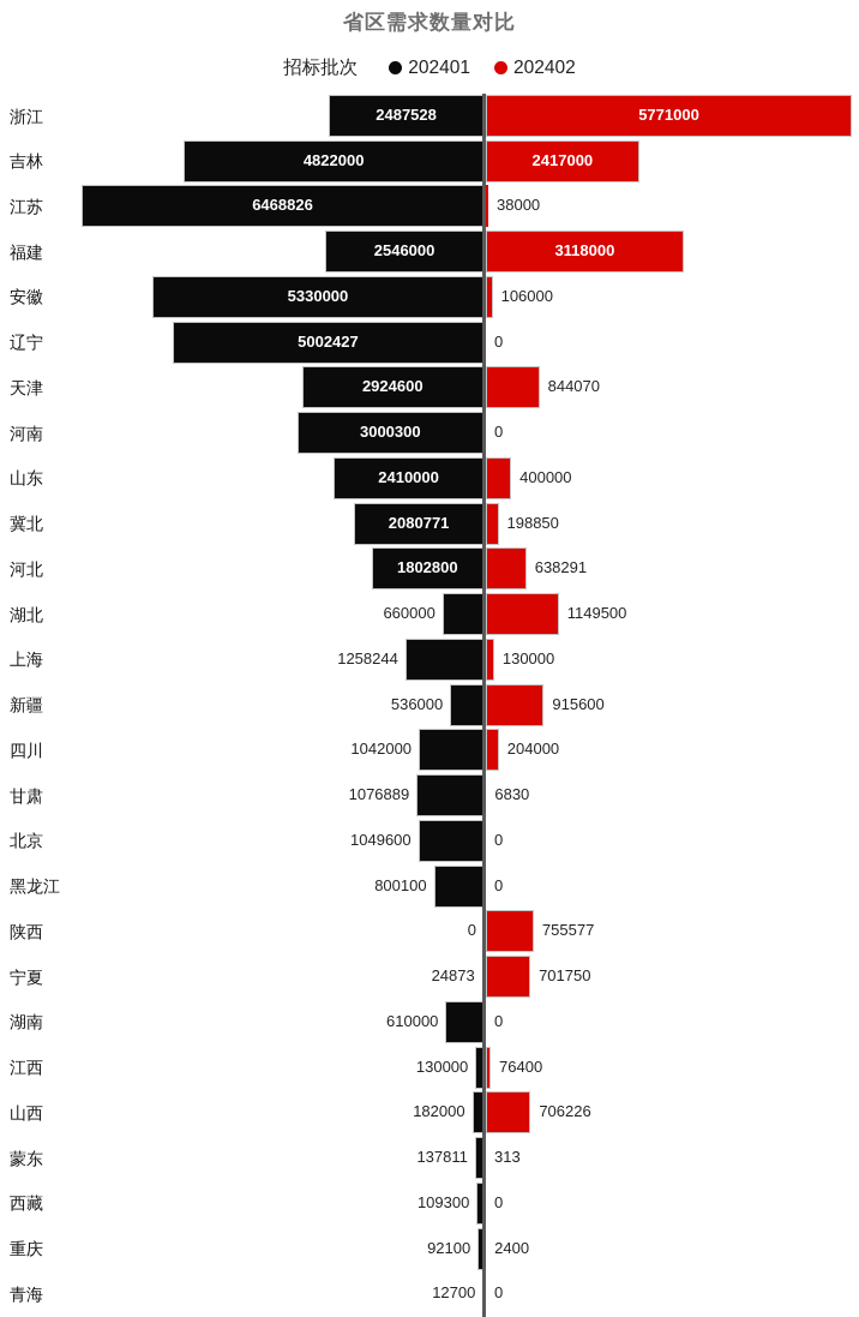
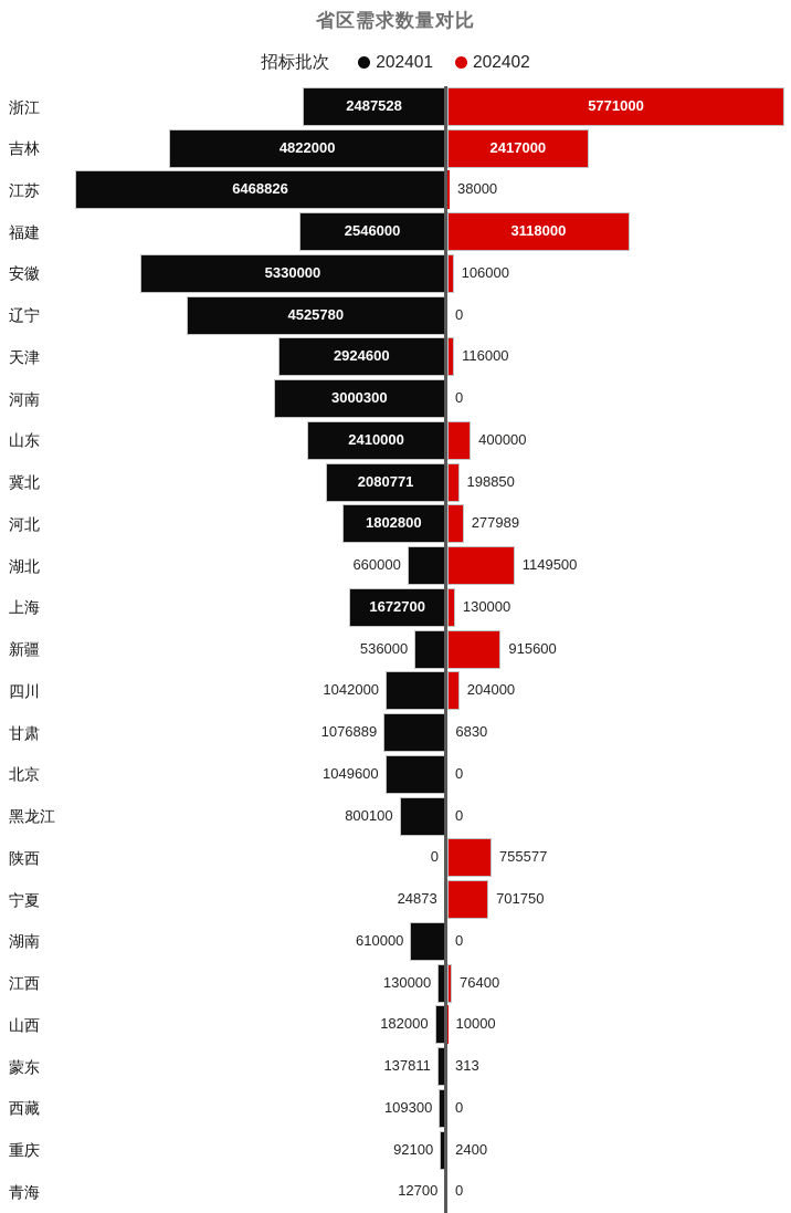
202401/辽宁: 5002427 -> 4525780
202402/天津: 844070 -> 116000
202402/河北: 638291 -> 277989
202401/上海: 1258244 -> 1672700
202402/山西: 706226 -> 10000
